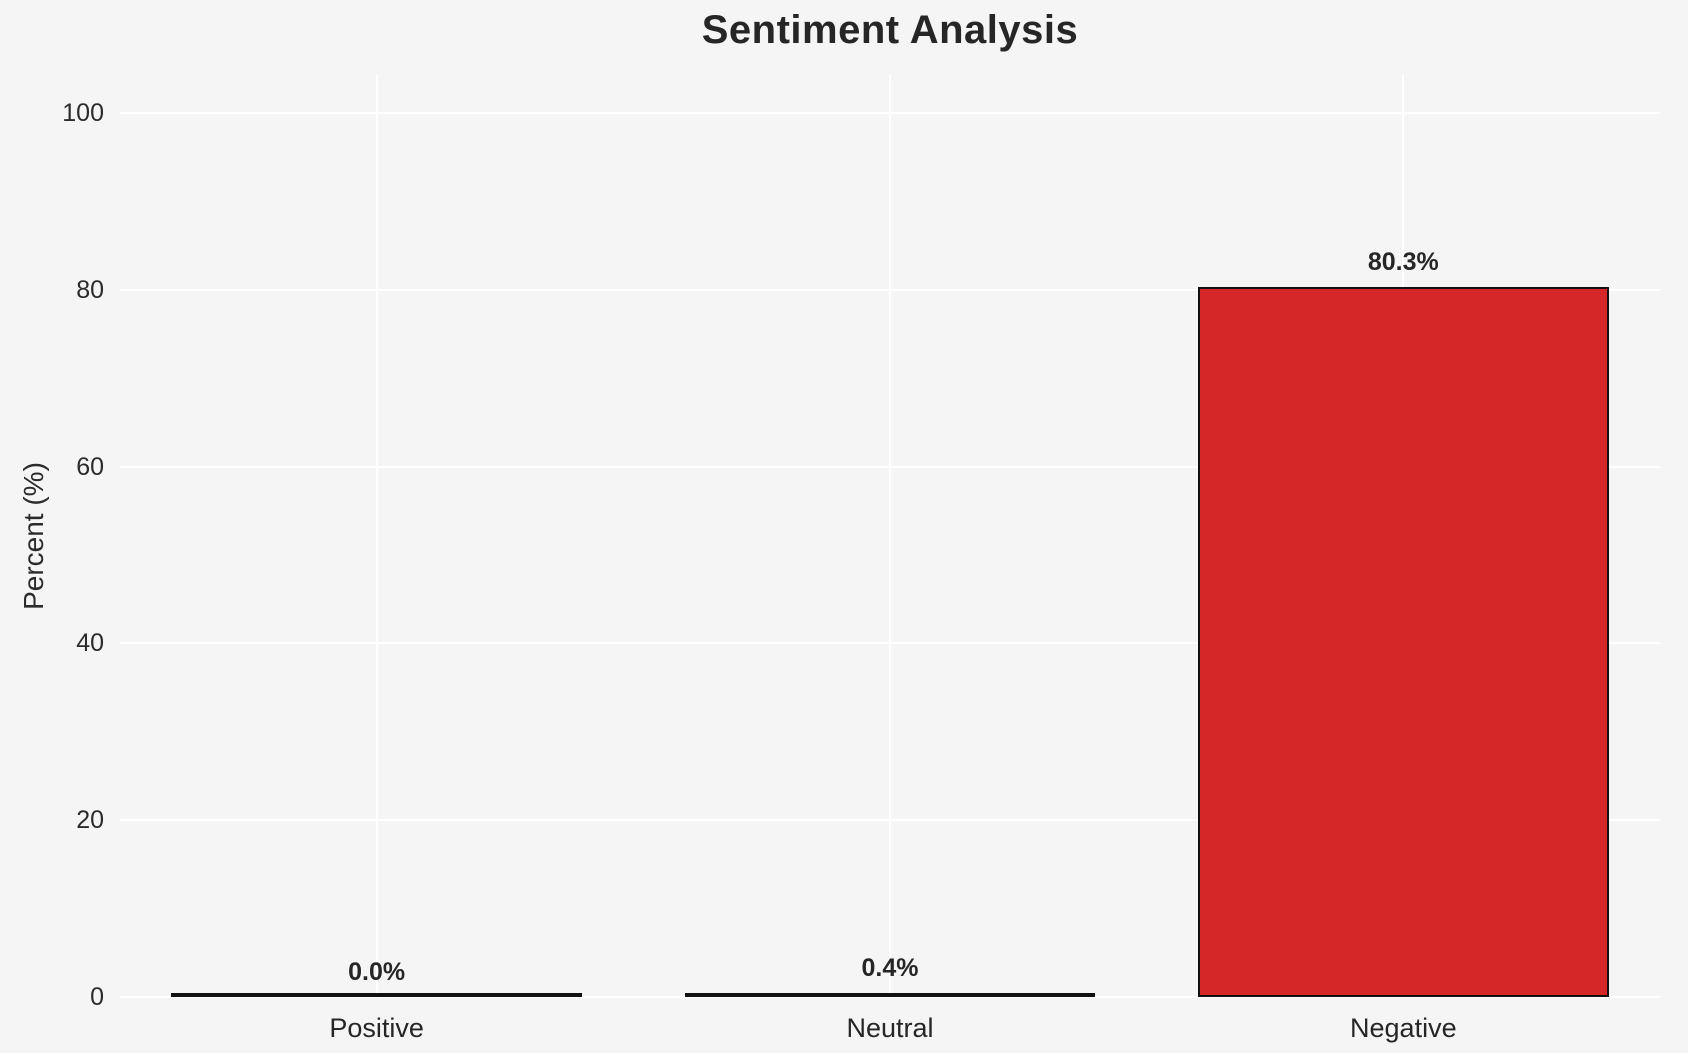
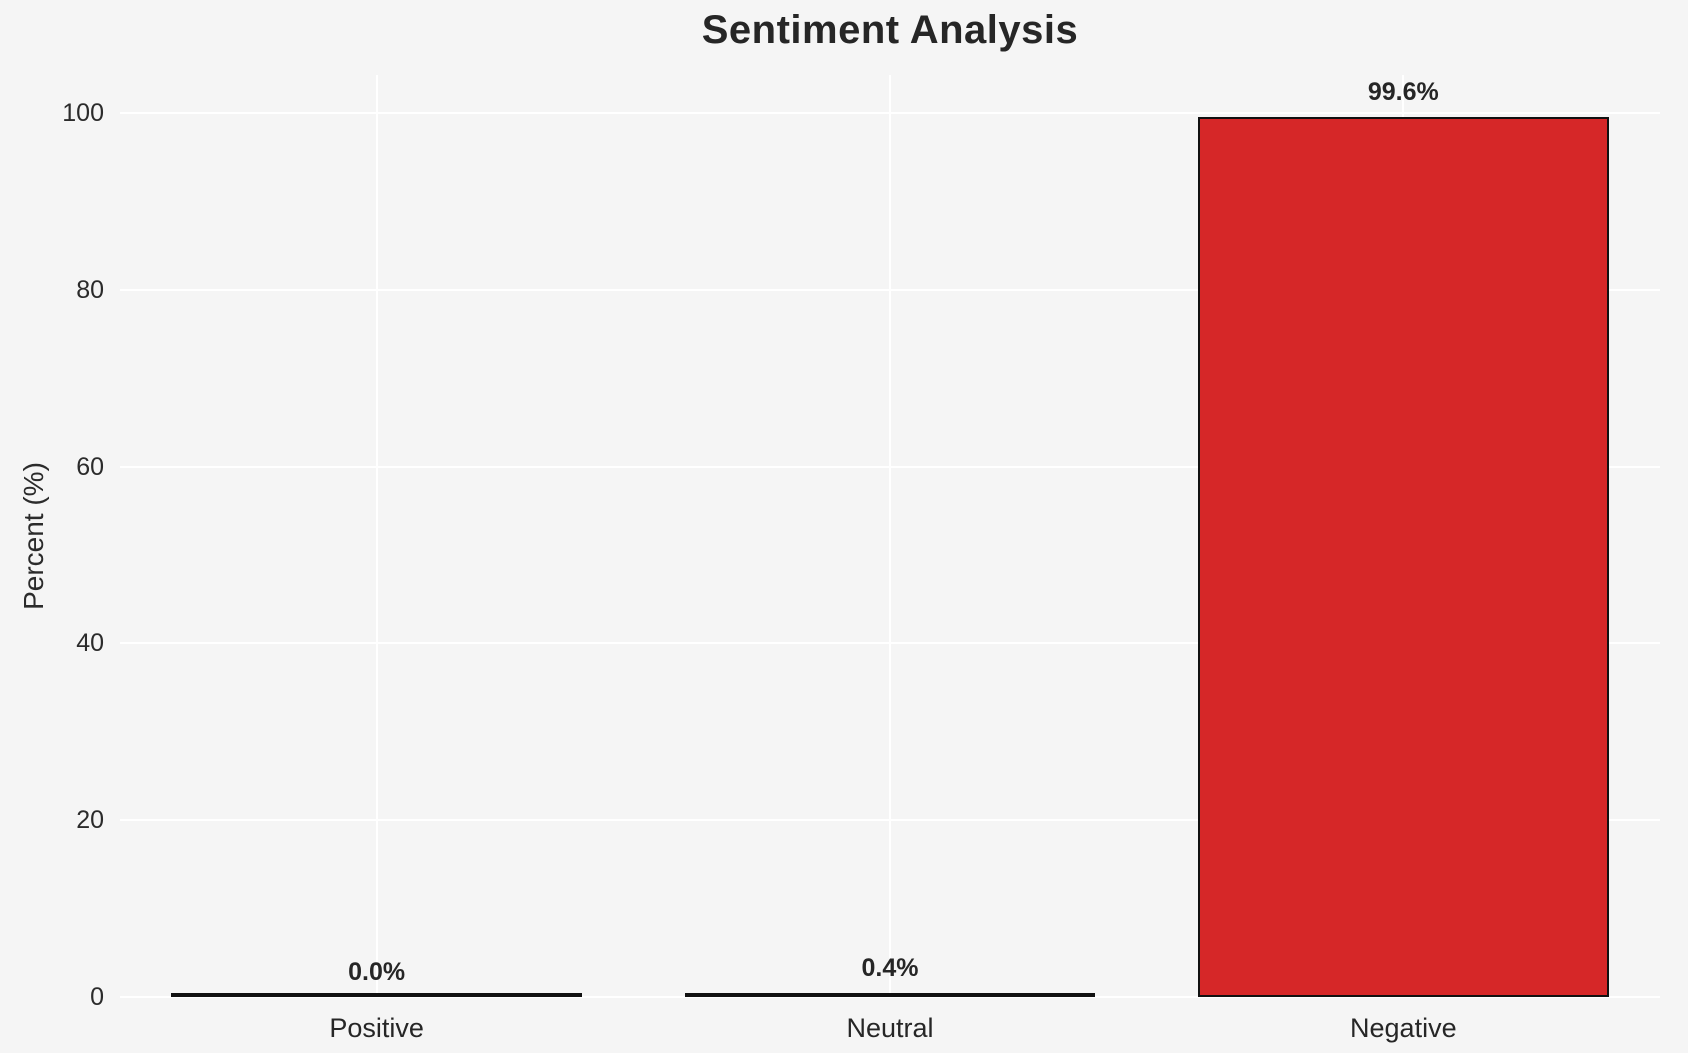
Negative: 80.3% -> 99.6%
